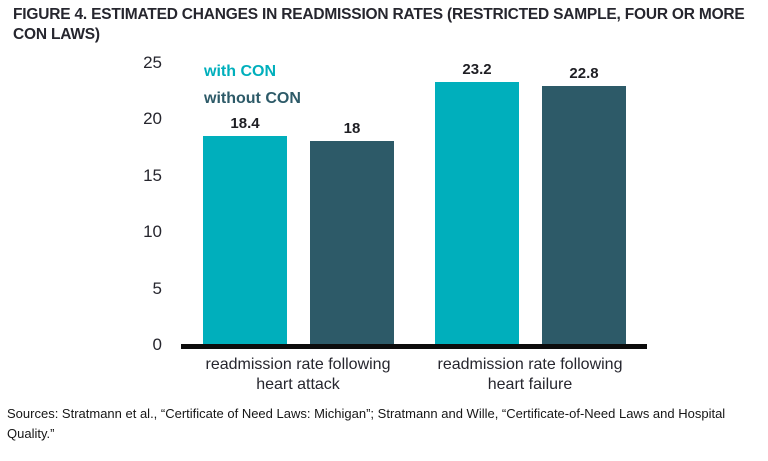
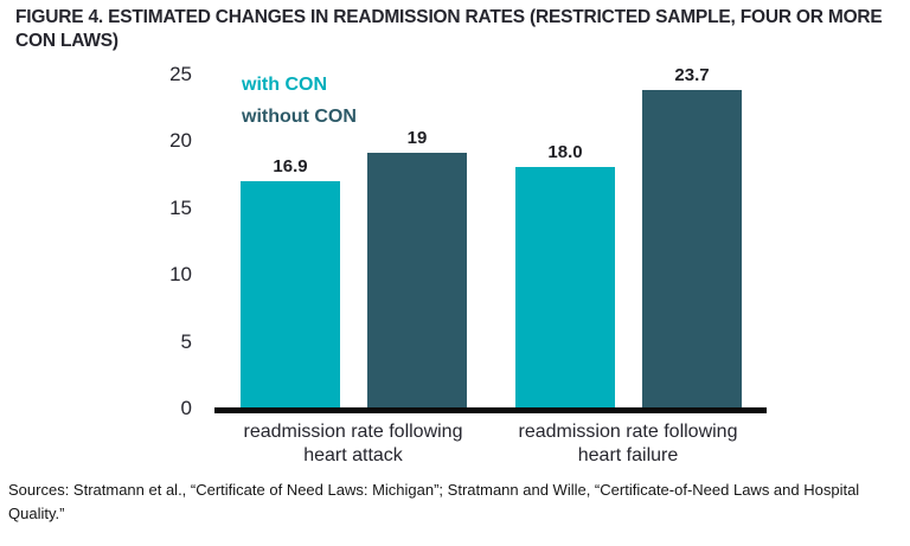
with CON/readmission rate following heart attack: 18.4 -> 16.9
without CON/readmission rate following heart attack: 18 -> 19
with CON/readmission rate following heart failure: 23.2 -> 18.0
without CON/readmission rate following heart failure: 22.8 -> 23.7
